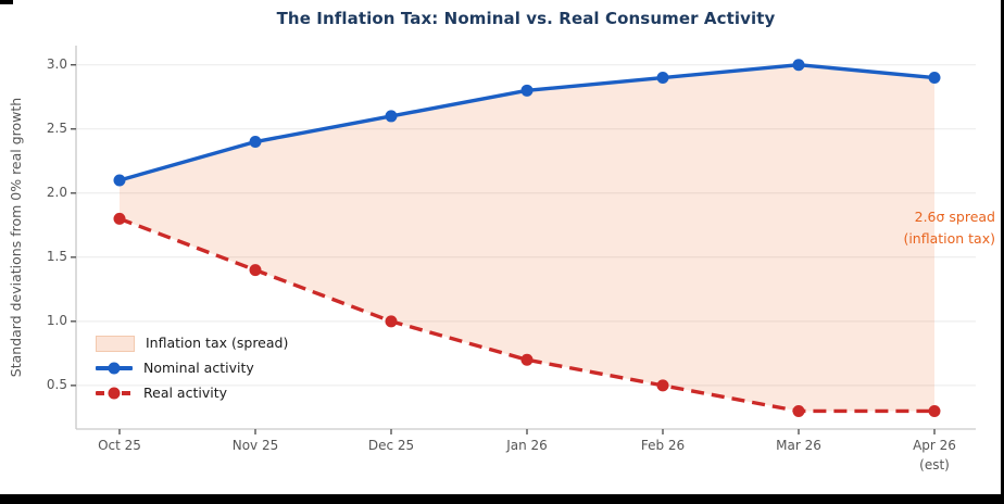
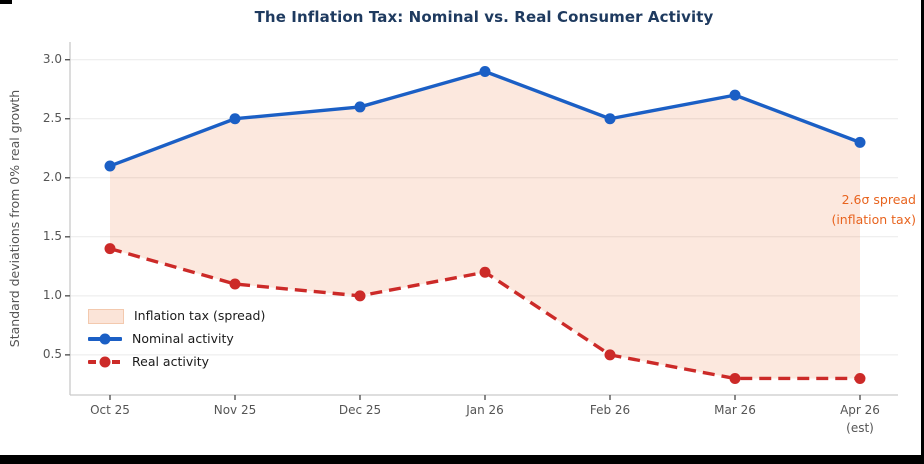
Real activity/Oct 25: 1.8 -> 1.4
Nominal activity/Nov 25: 2.4 -> 2.5
Real activity/Nov 25: 1.4 -> 1.1
Nominal activity/Jan 26: 2.8 -> 2.9
Real activity/Jan 26: 0.7 -> 1.2
Nominal activity/Feb 26: 2.9 -> 2.5
Nominal activity/Mar 26: 3.0 -> 2.7
Nominal activity/Apr 26: 2.9 -> 2.3
